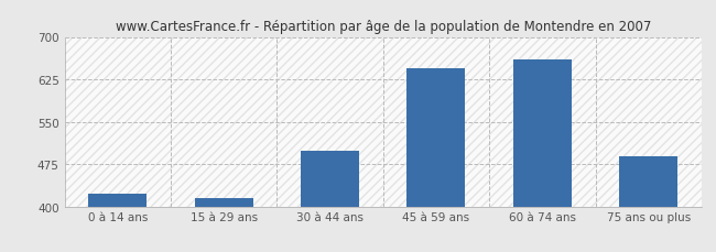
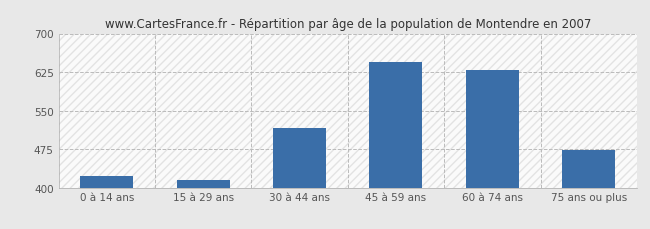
30 à 44 ans: 498 -> 516
60 à 74 ans: 660 -> 628
75 ans ou plus: 488 -> 474
